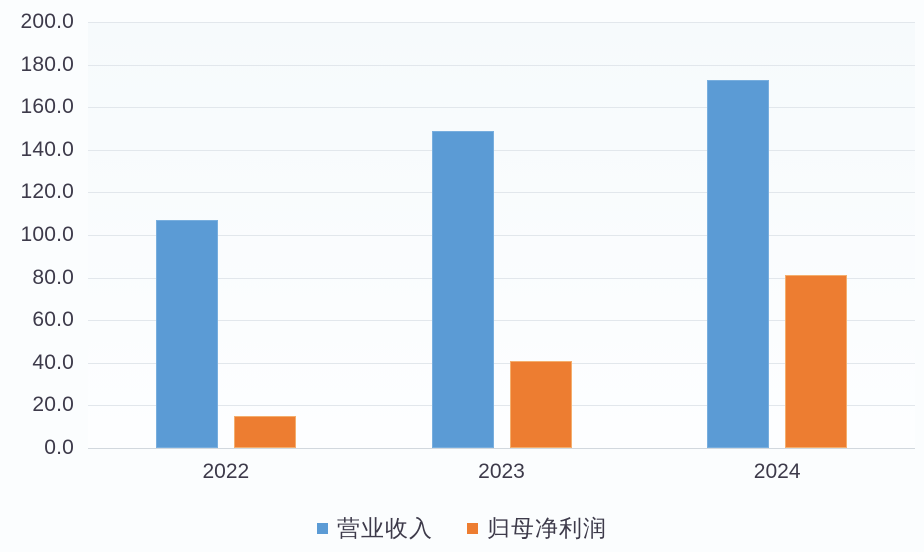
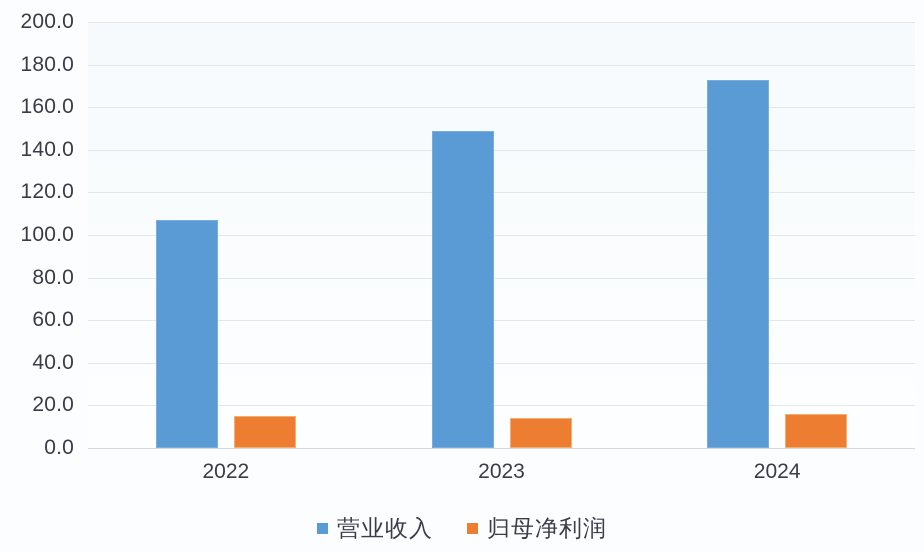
归母净利润/2023: 41 -> 14
归母净利润/2024: 81 -> 16
